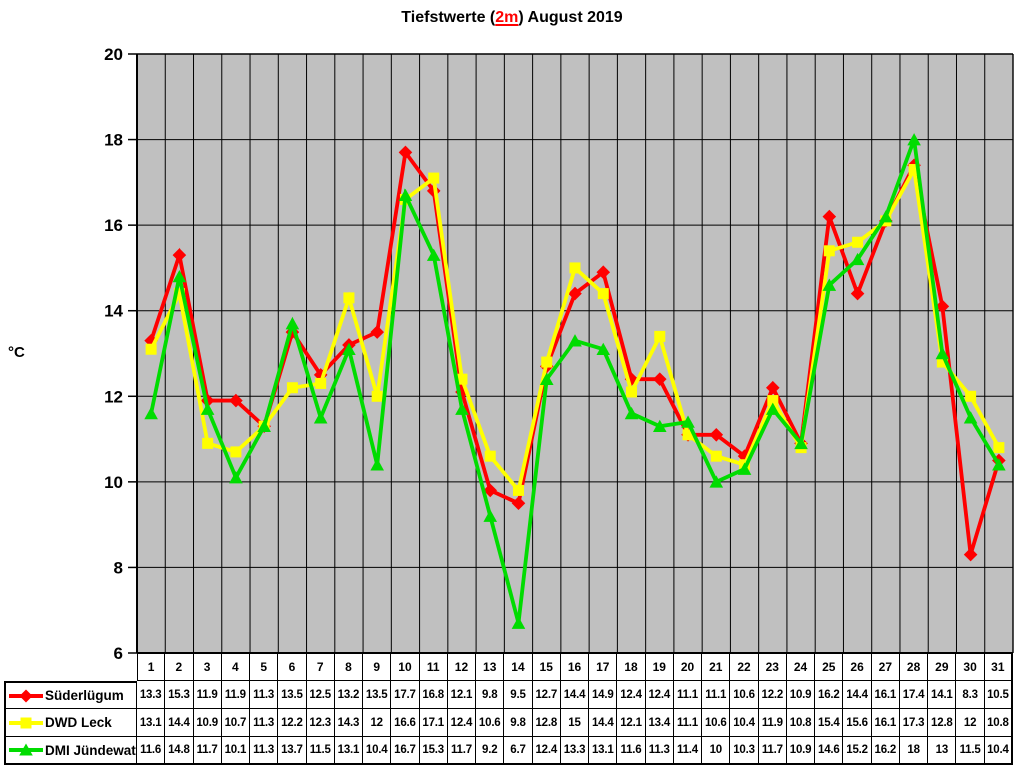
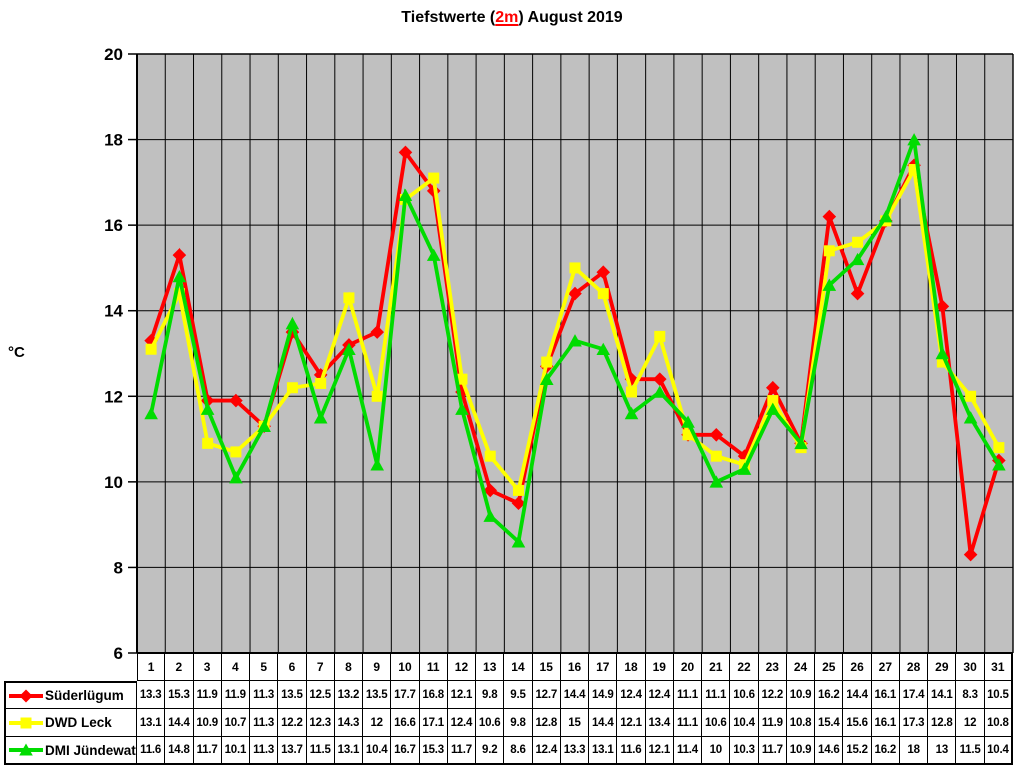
DMI Jündewatt/14: 6.7 -> 8.6
DMI Jündewatt/19: 11.3 -> 12.1
